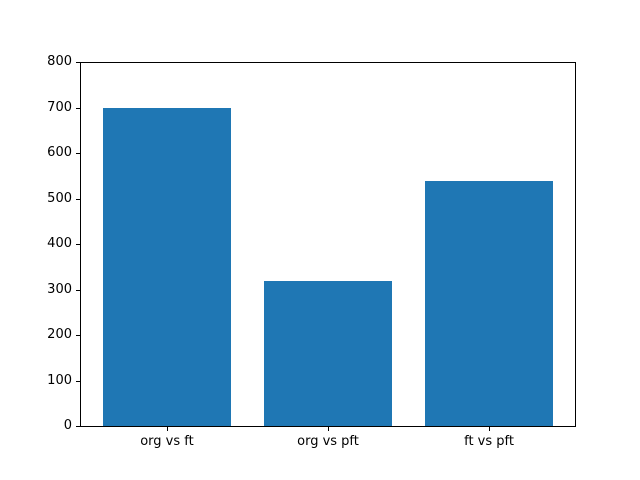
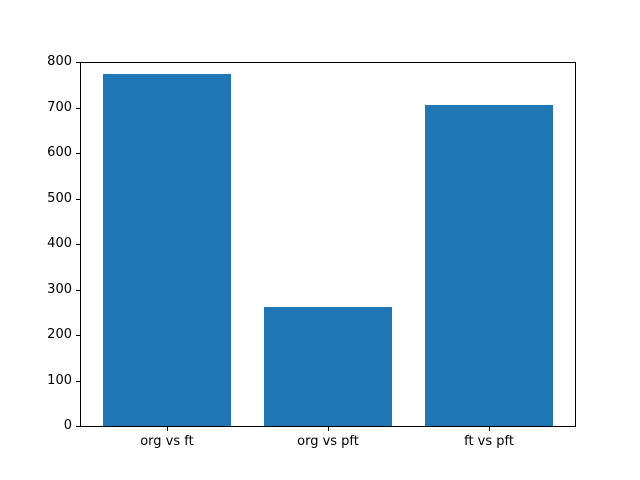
org vs ft: 700 -> 780
org vs pft: 320 -> 260
ft vs pft: 540 -> 710
